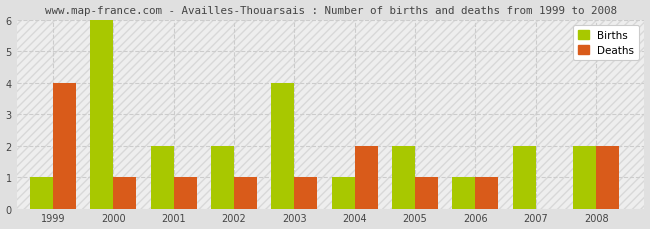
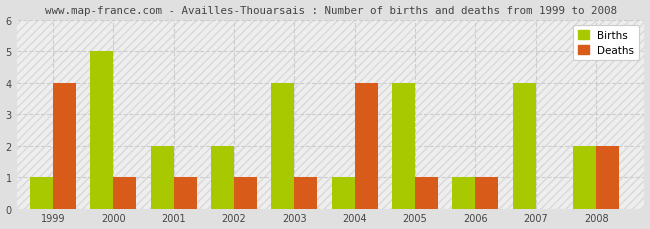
Births/2000: 6 -> 5
Deaths/2004: 2 -> 4
Births/2005: 2 -> 4
Births/2007: 2 -> 4
